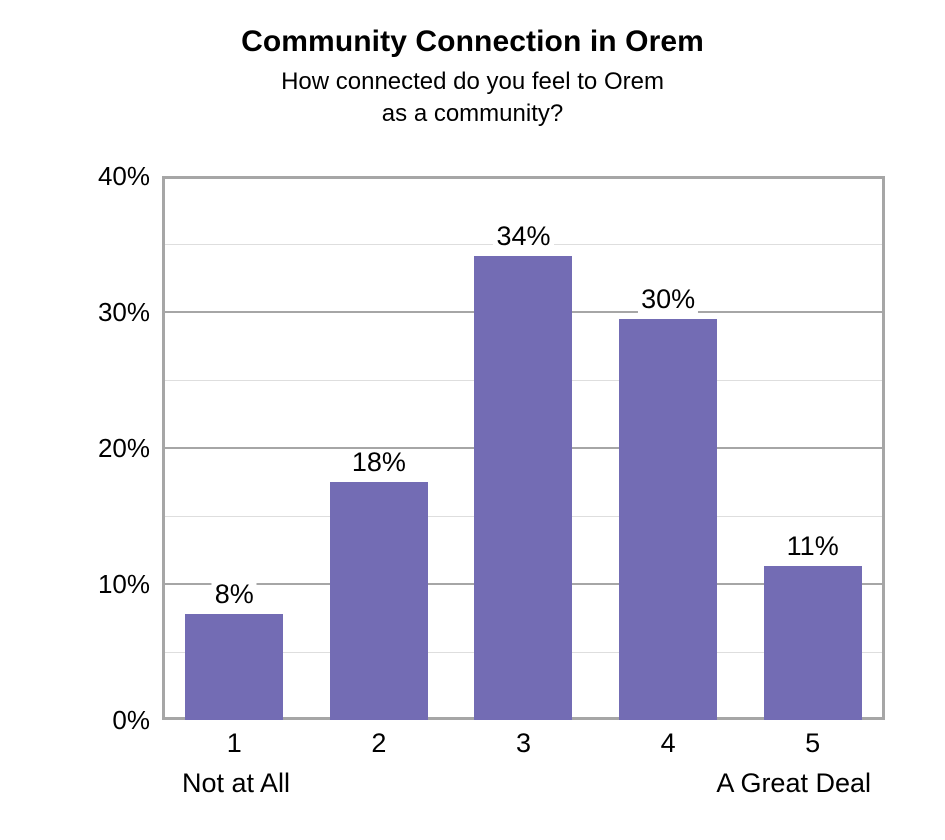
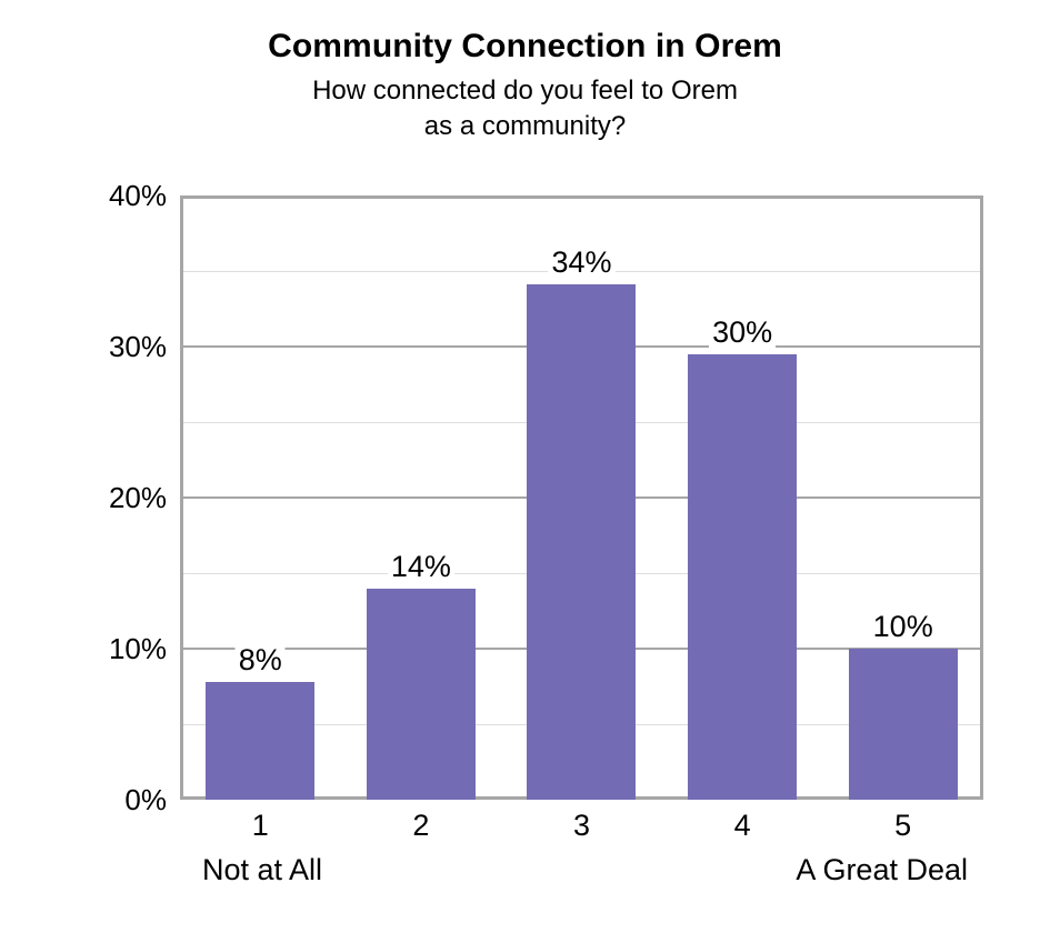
2: 18% -> 14%
5: 11% -> 10%
